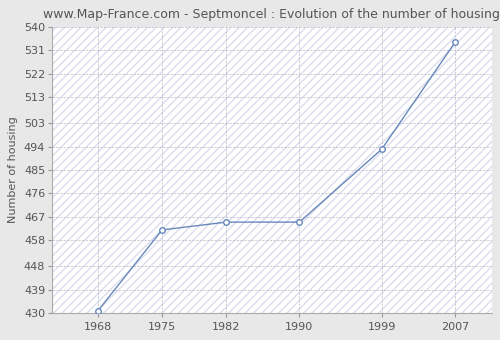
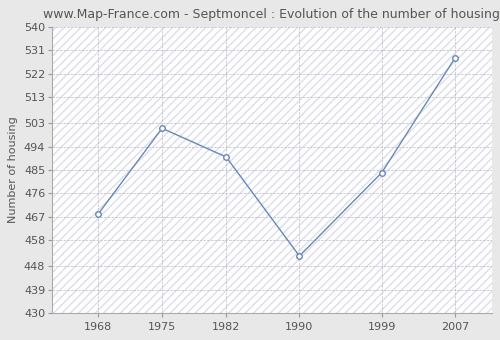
1968: 431 -> 468
1975: 462 -> 501
1982: 465 -> 490
1990: 465 -> 452
1999: 493 -> 484
2007: 534 -> 528
